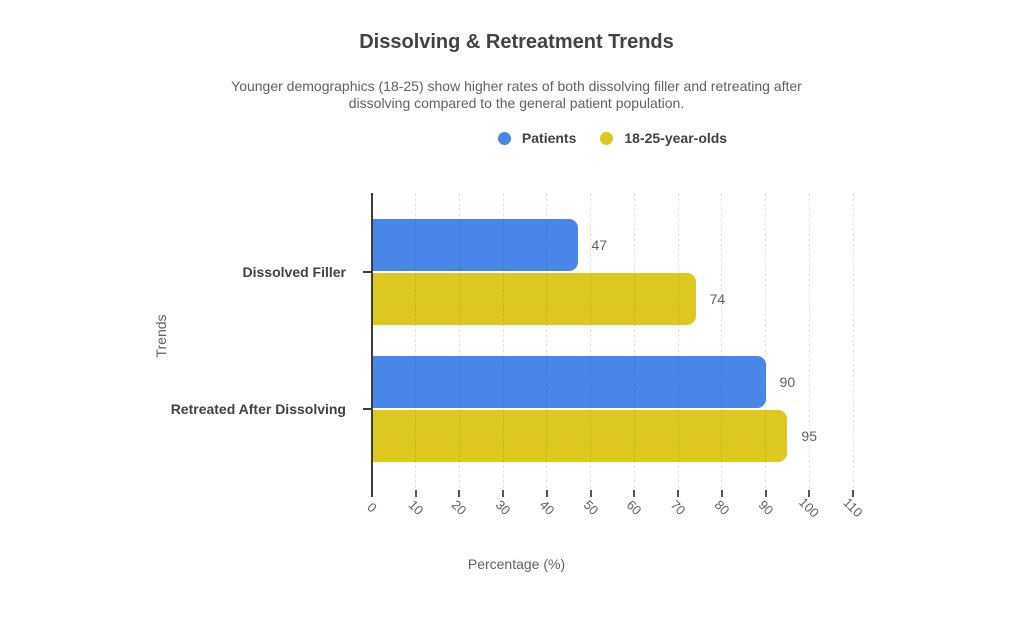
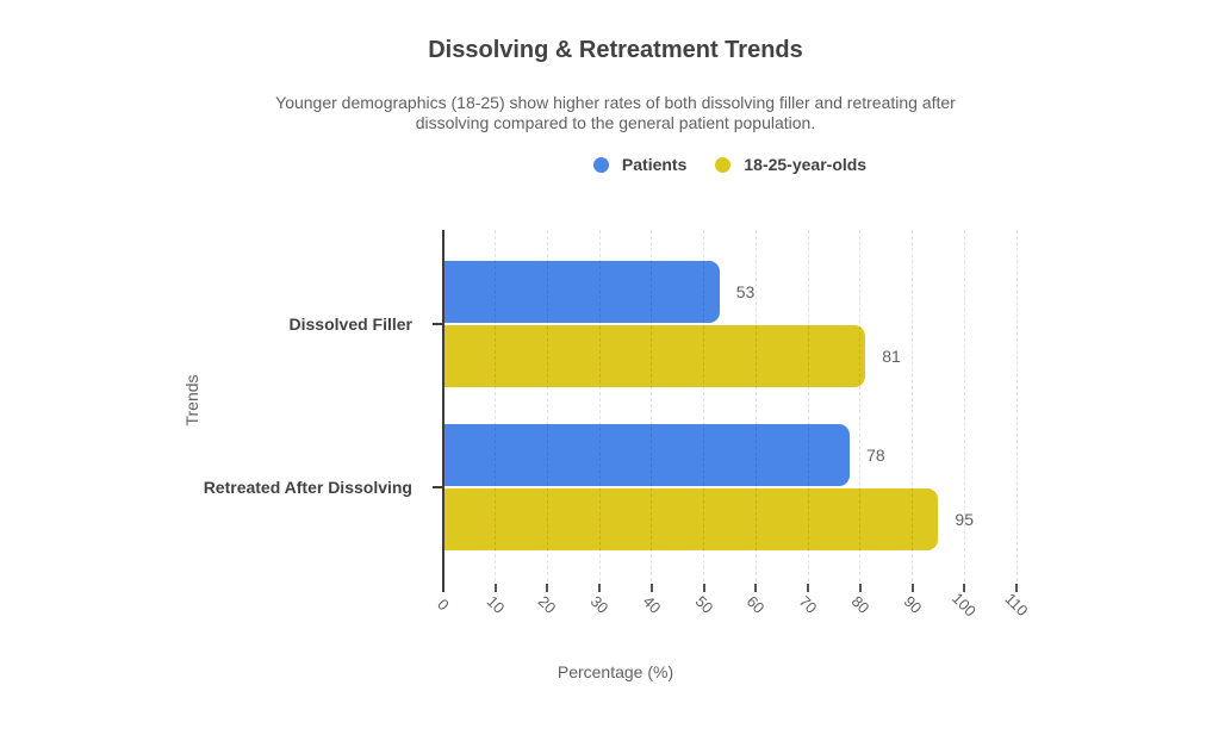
Patients/Dissolved Filler: 47 -> 53
18-25-year-olds/Dissolved Filler: 74 -> 81
Patients/Retreated After Dissolving: 90 -> 78
